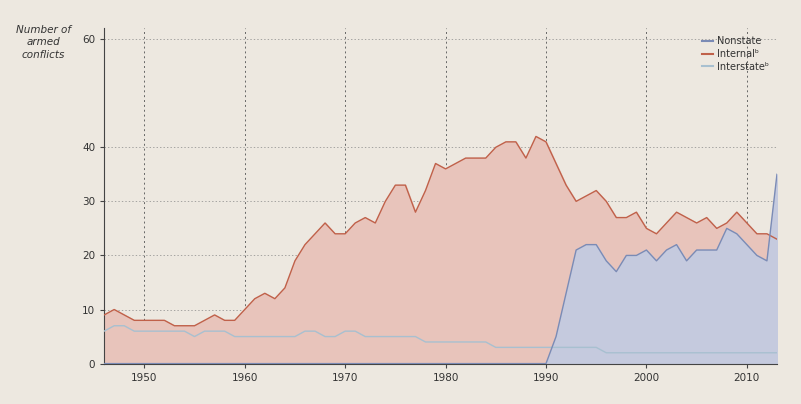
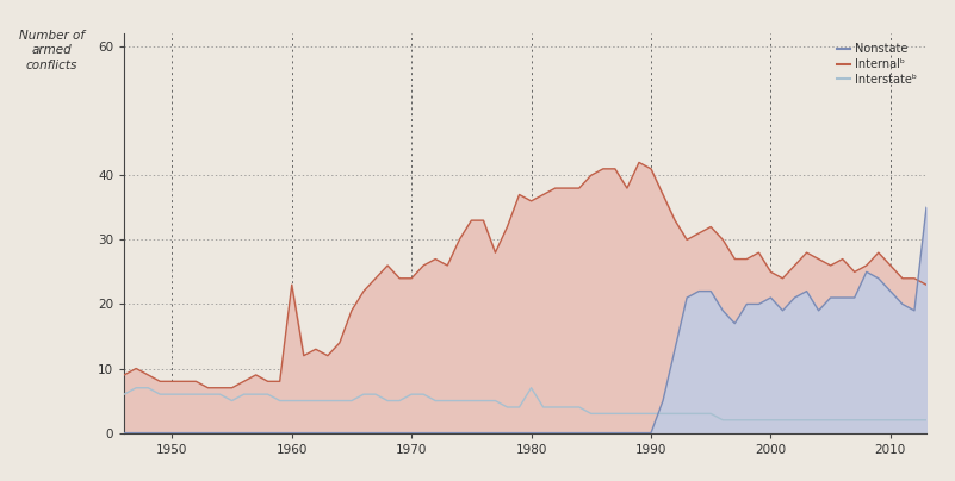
Internalᵇ/1960: 10 -> 23
Interstateᵇ/1980: 4 -> 7
